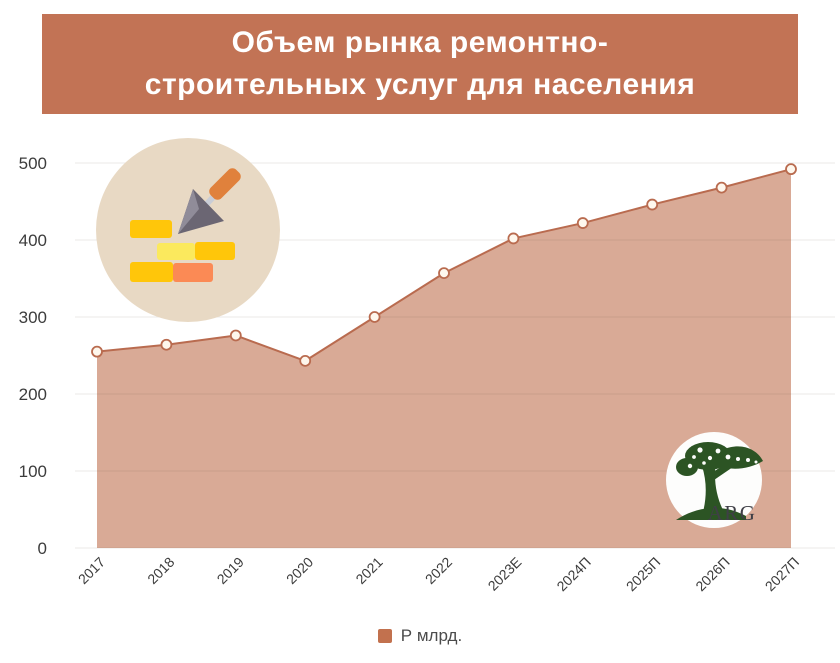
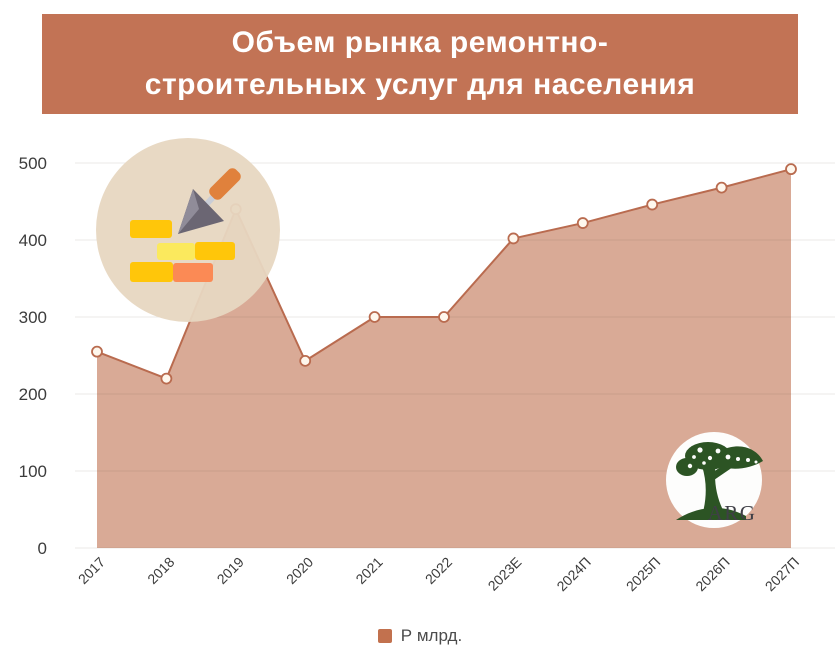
2018: 260 -> 220
2019: 280 -> 440
2022: 360 -> 300
